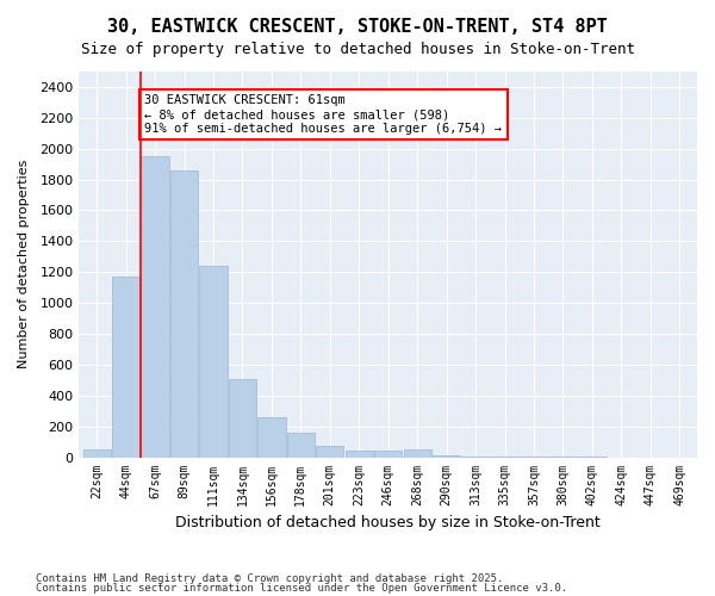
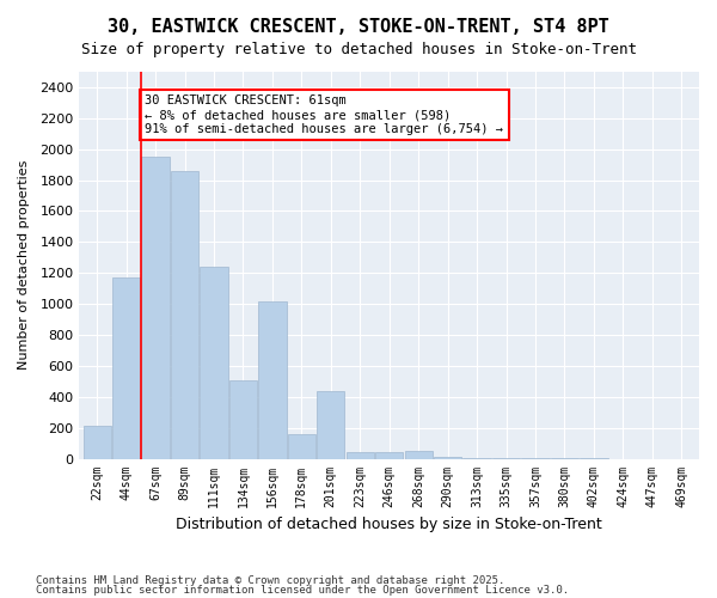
22sqm: 50 -> 210
156sqm: 260 -> 1020
201sqm: 70 -> 440
